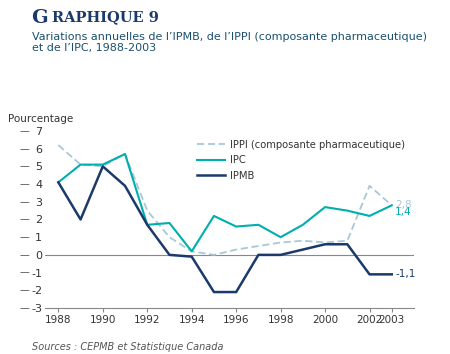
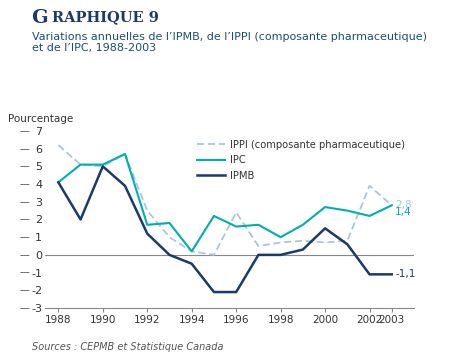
IPMB/1992: 1.7 -> 1.2
IPMB/1994: -0.1 -> -0.5
IPPI (composante pharmaceutique)/1996: 0.3 -> 2.4
IPMB/2000: 0.6 -> 1.5
